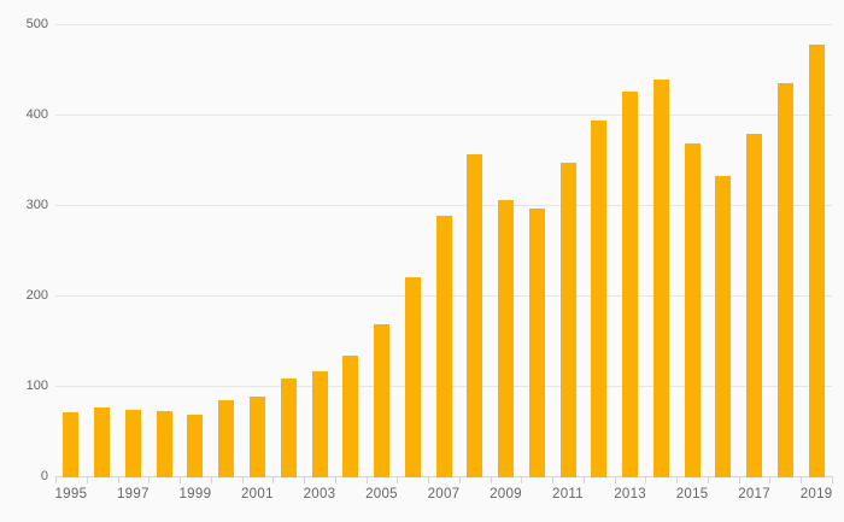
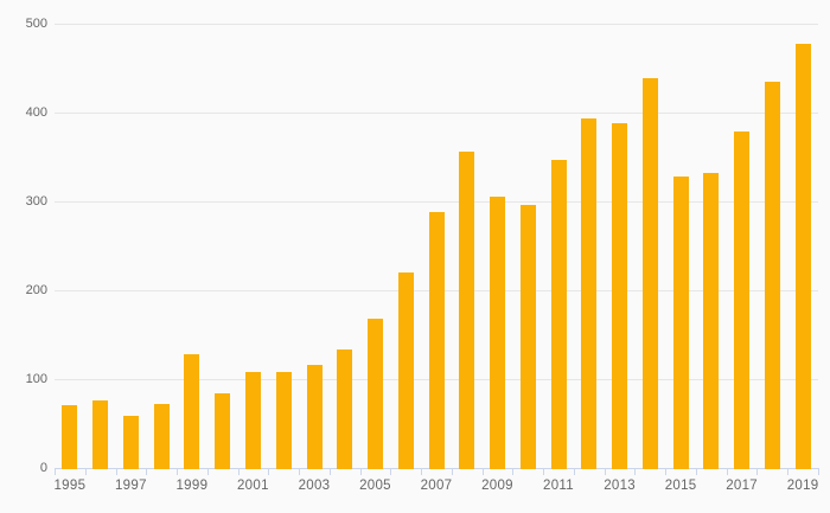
1997: 80 -> 60
1999: 70 -> 130
2001: 90 -> 110
2013: 430 -> 390
2015: 370 -> 330
